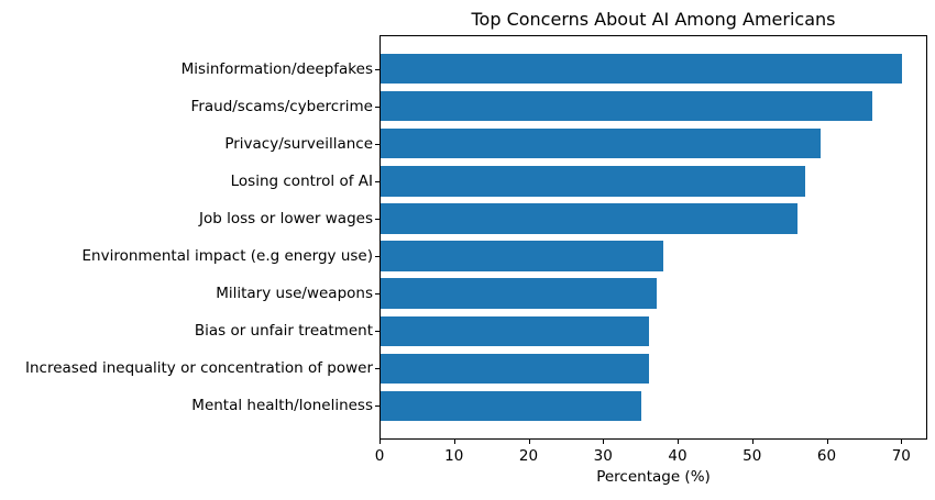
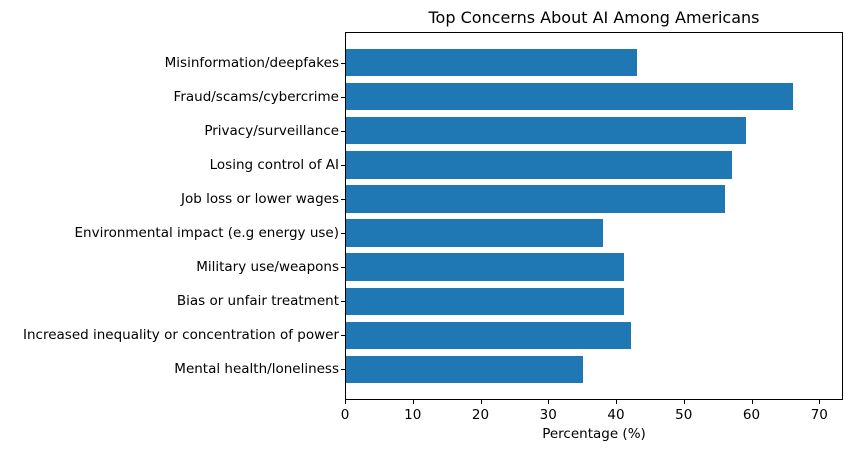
Misinformation/deepfakes: 70 -> 43
Military use/weapons: 37 -> 41
Bias or unfair treatment: 36 -> 41
Increased inequality or concentration of power: 36 -> 42
